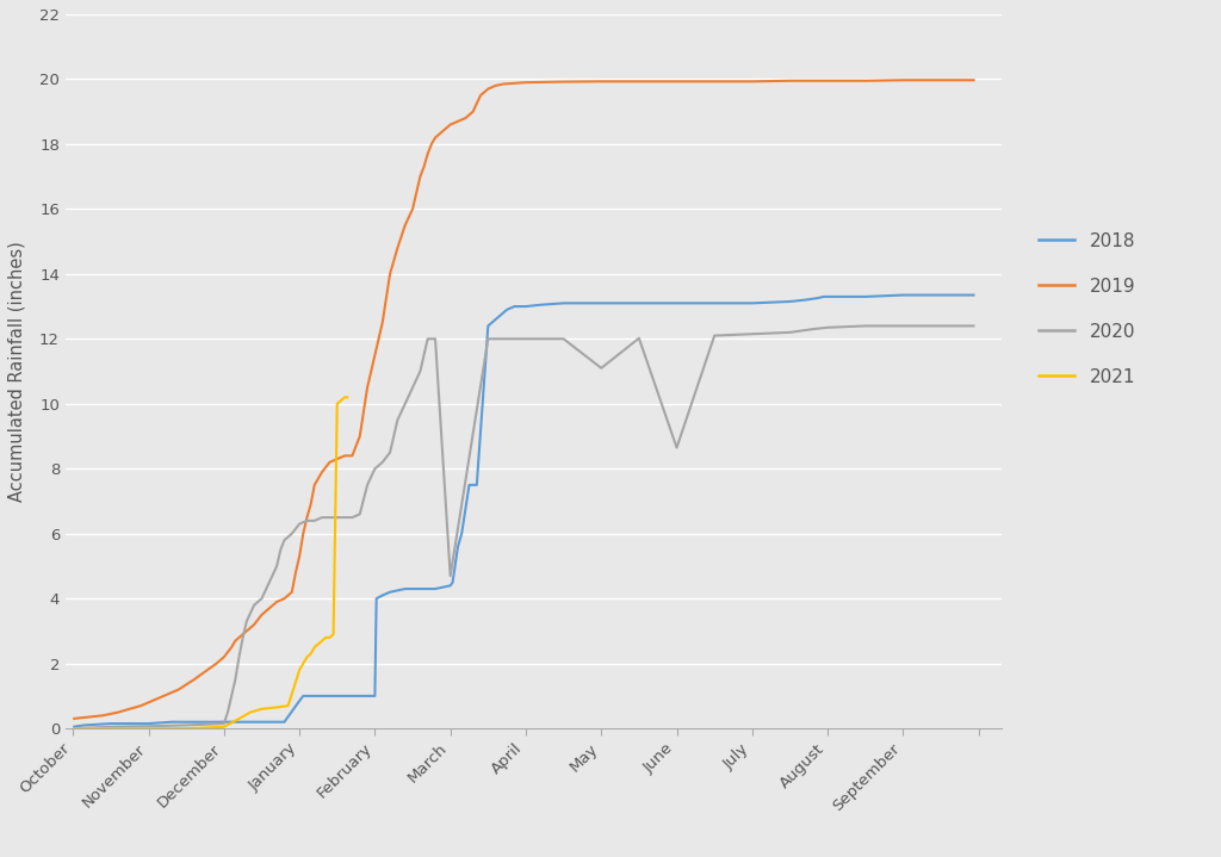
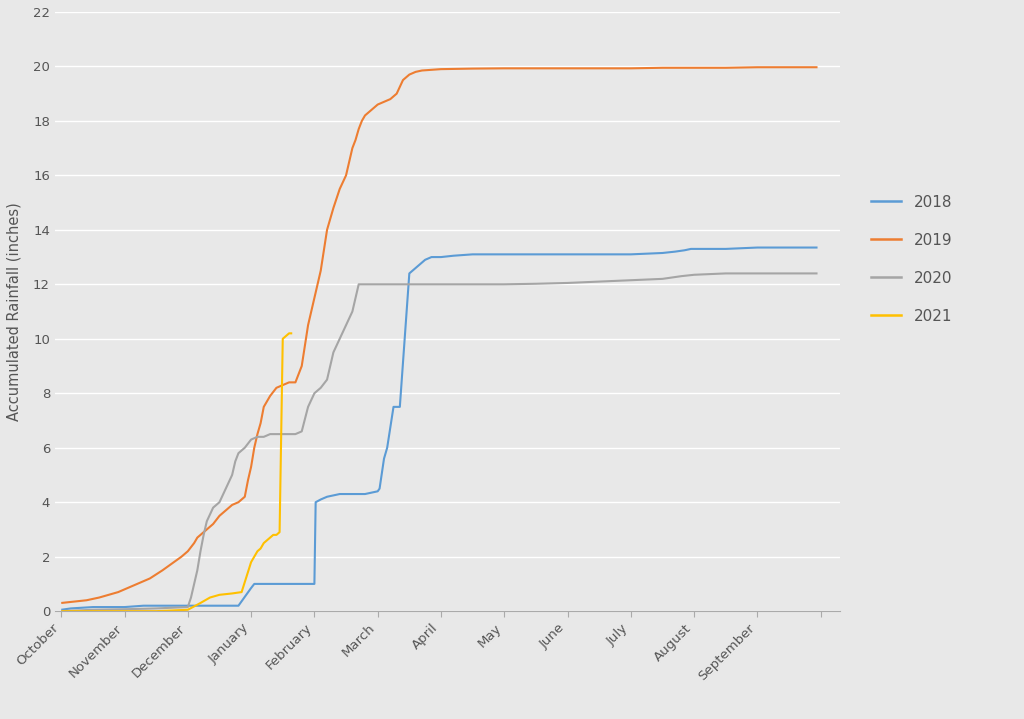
2020/March: 4.70 -> 12.00
2020/May: 11.10 -> 12.00
2020/June: 8.65 -> 12.05
